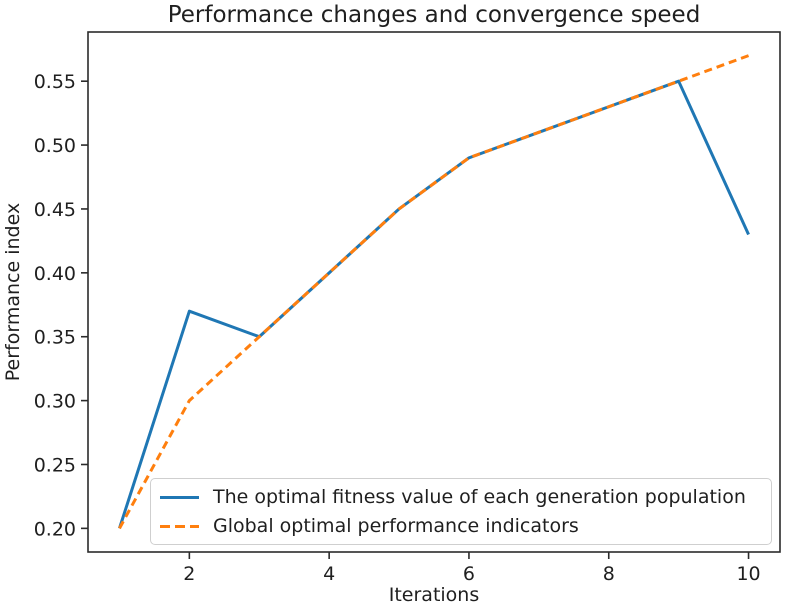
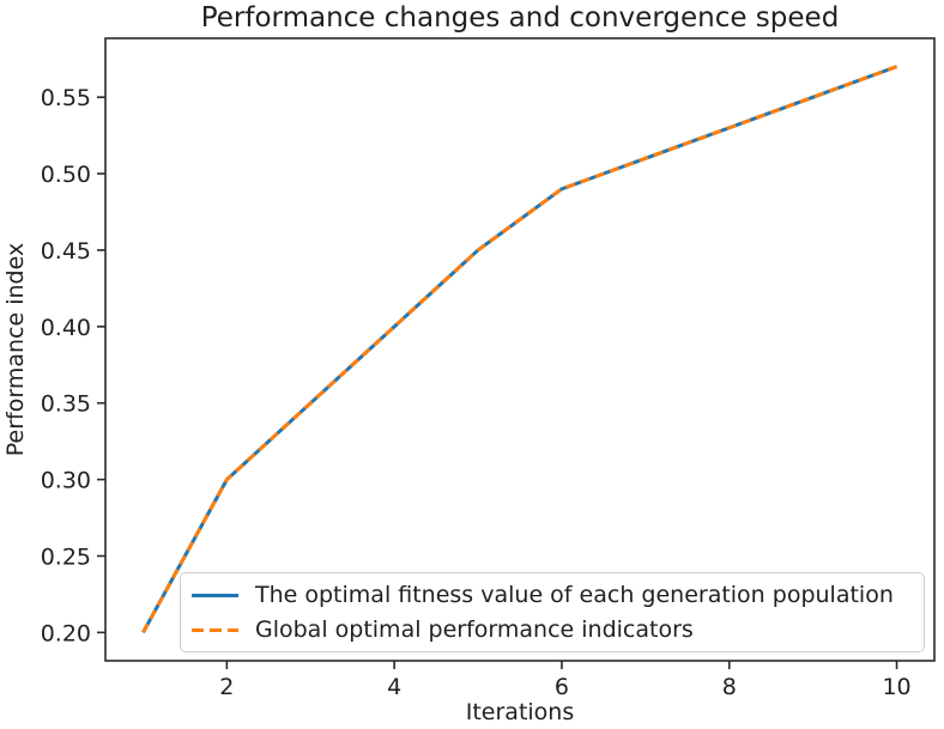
The optimal fitness value of each generation population/2: 0.37 -> 0.30
The optimal fitness value of each generation population/10: 0.43 -> 0.57
